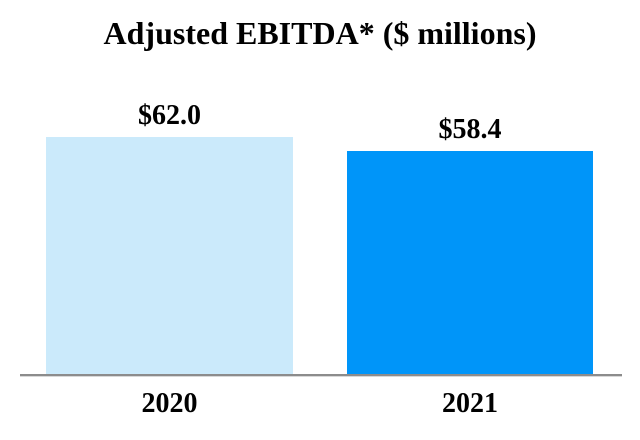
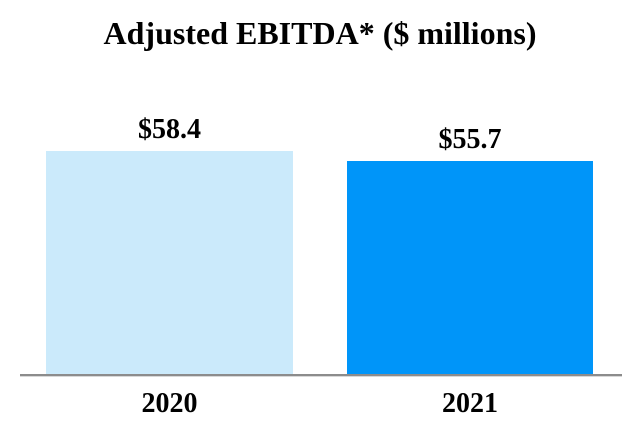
2020: $62.0 -> $58.4
2021: $58.4 -> $55.7
